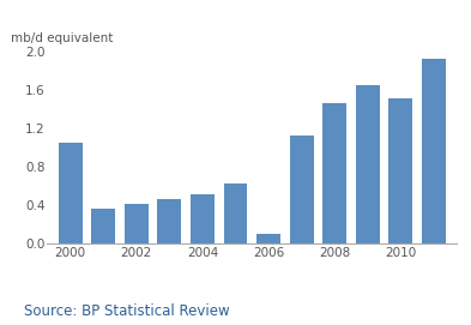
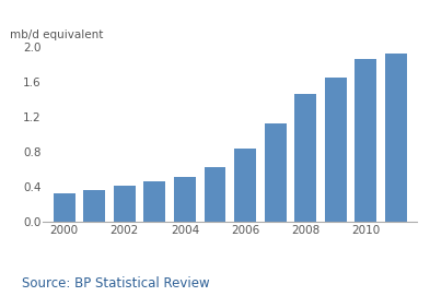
2000: 1.06 -> 0.33
2006: 0.10 -> 0.84
2010: 1.52 -> 1.87
